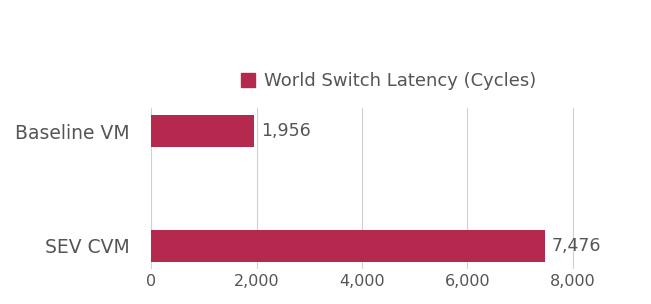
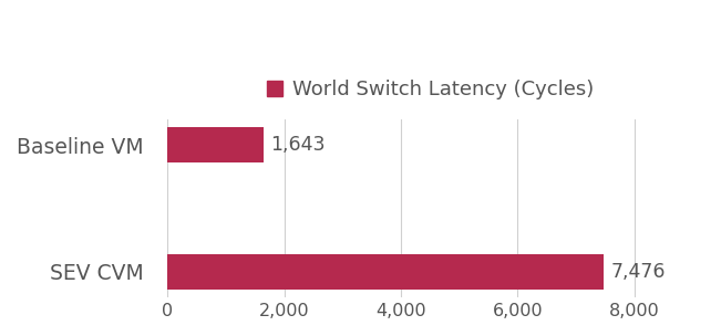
Baseline VM: 1,956 -> 1,643
